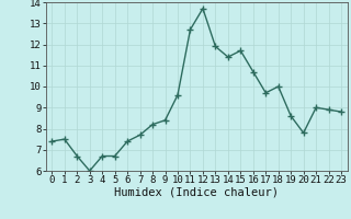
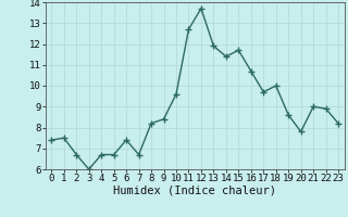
7: 7.7 -> 6.7
23: 8.8 -> 8.2
